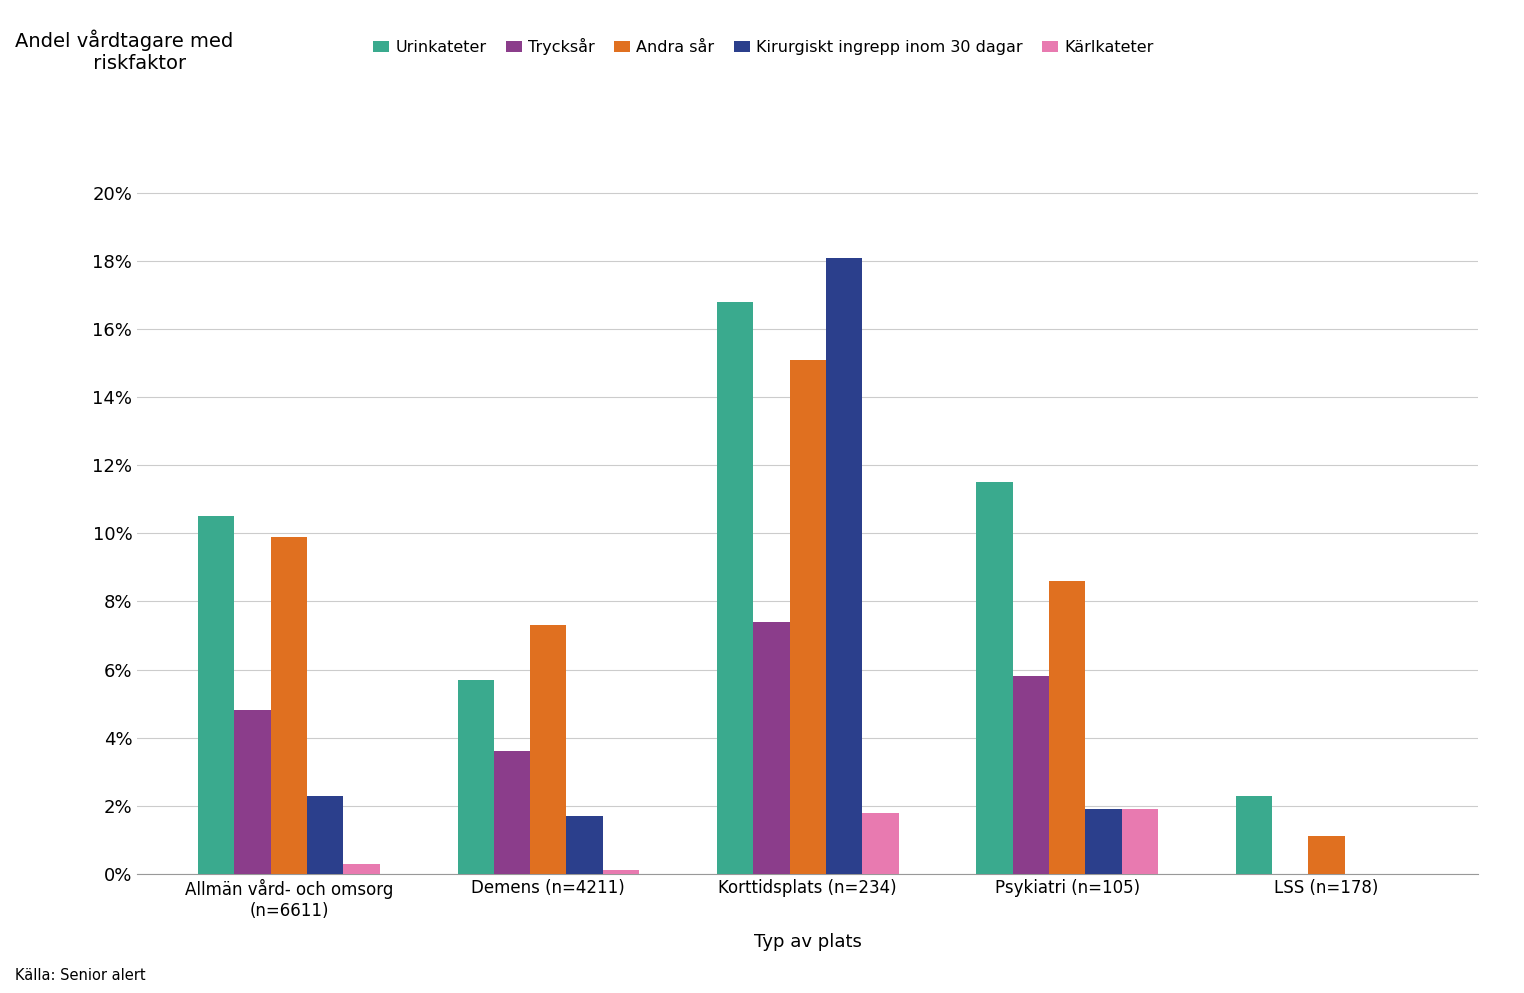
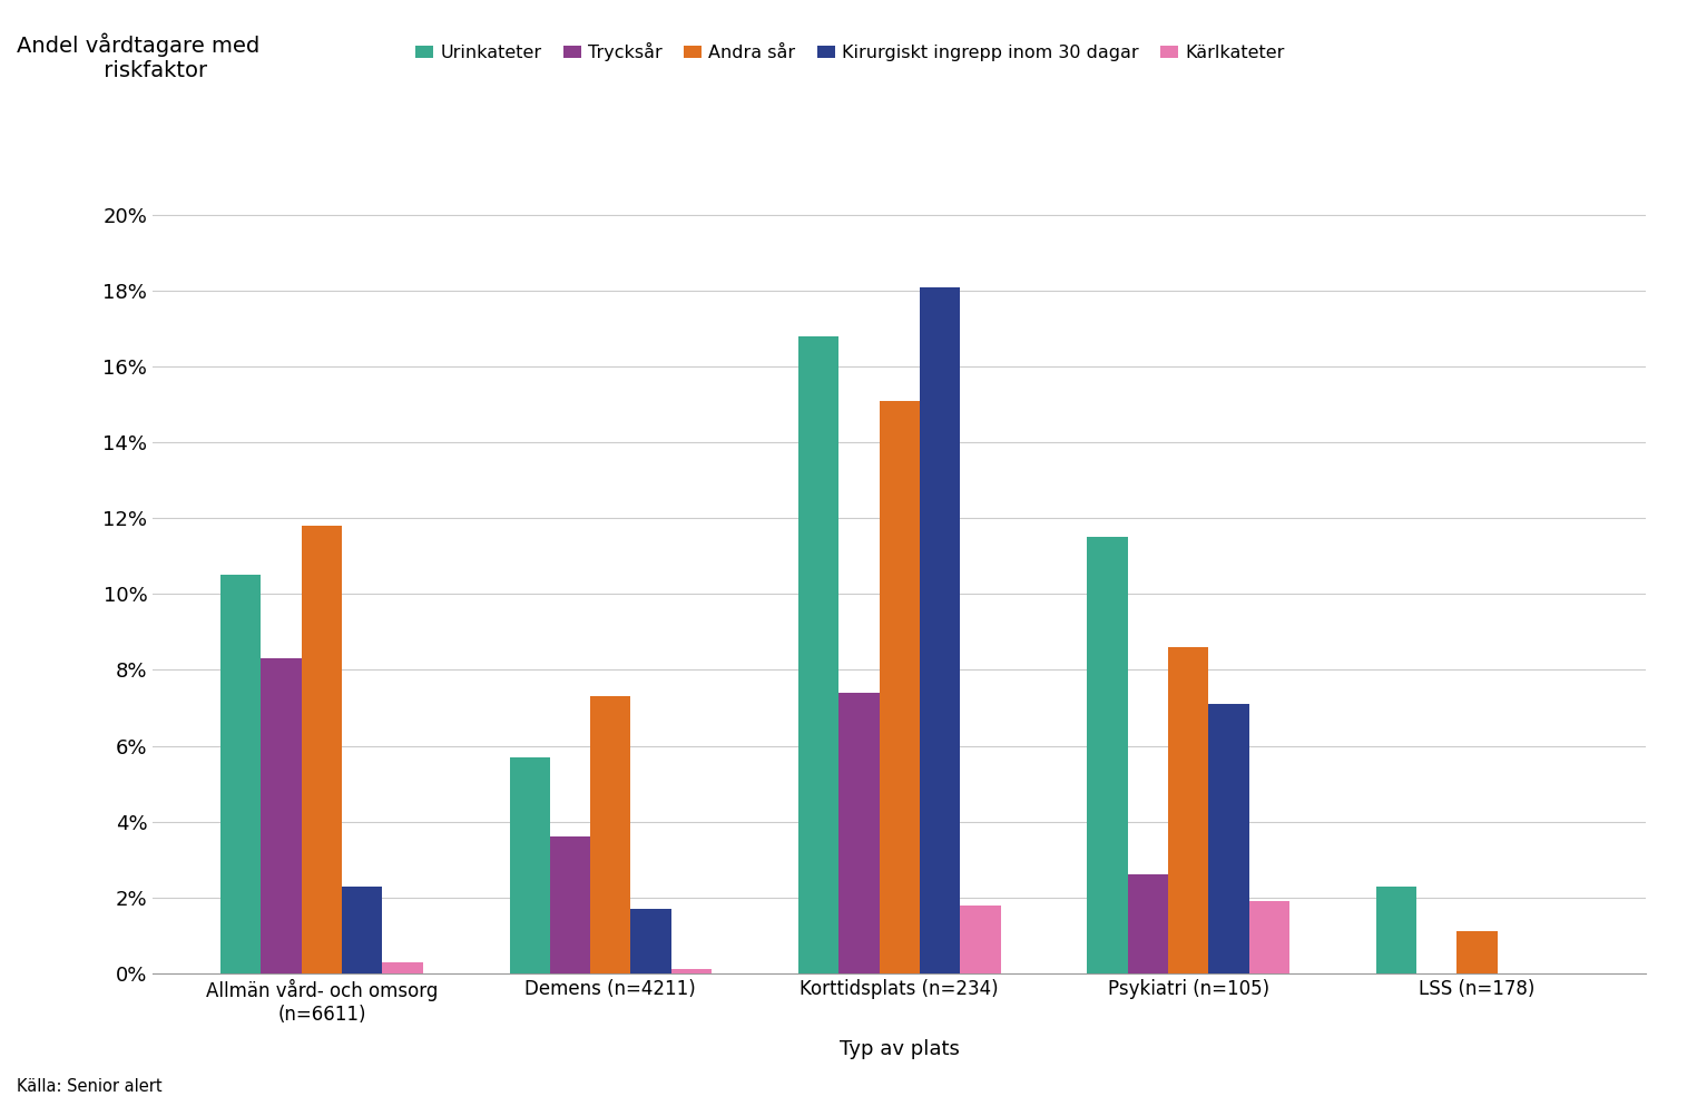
Trycksår/Allmän vård- och omsorg (n=6611): 4.8% -> 8.3%
Andra sår/Allmän vård- och omsorg (n=6611): 9.9% -> 11.8%
Trycksår/Psykiatri (n=105): 5.8% -> 2.6%
Kirurgiskt ingrepp inom 30 dagar/Psykiatri (n=105): 1.9% -> 7.1%
